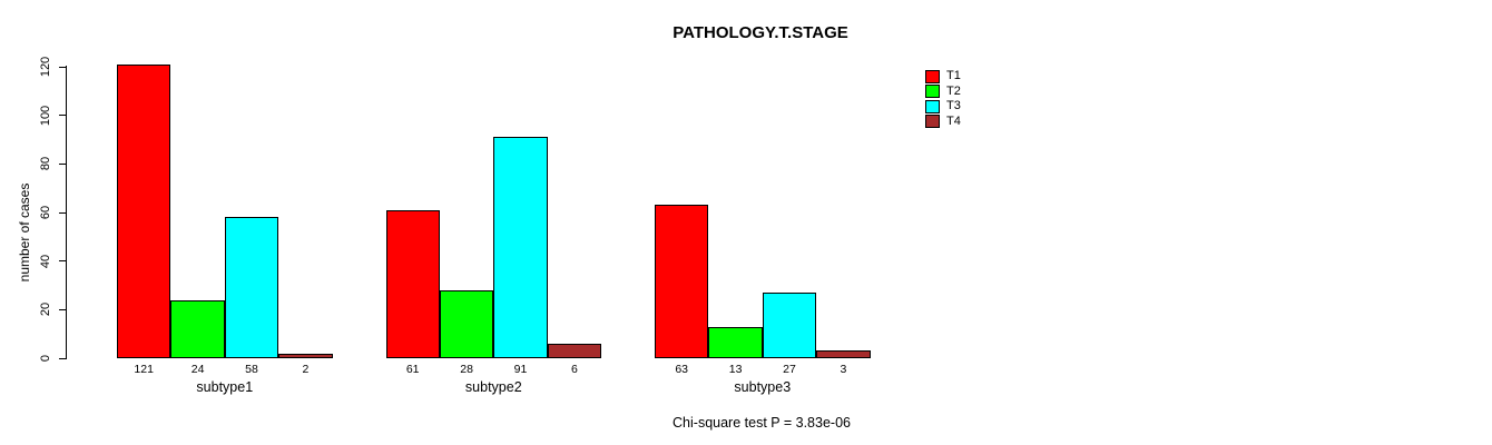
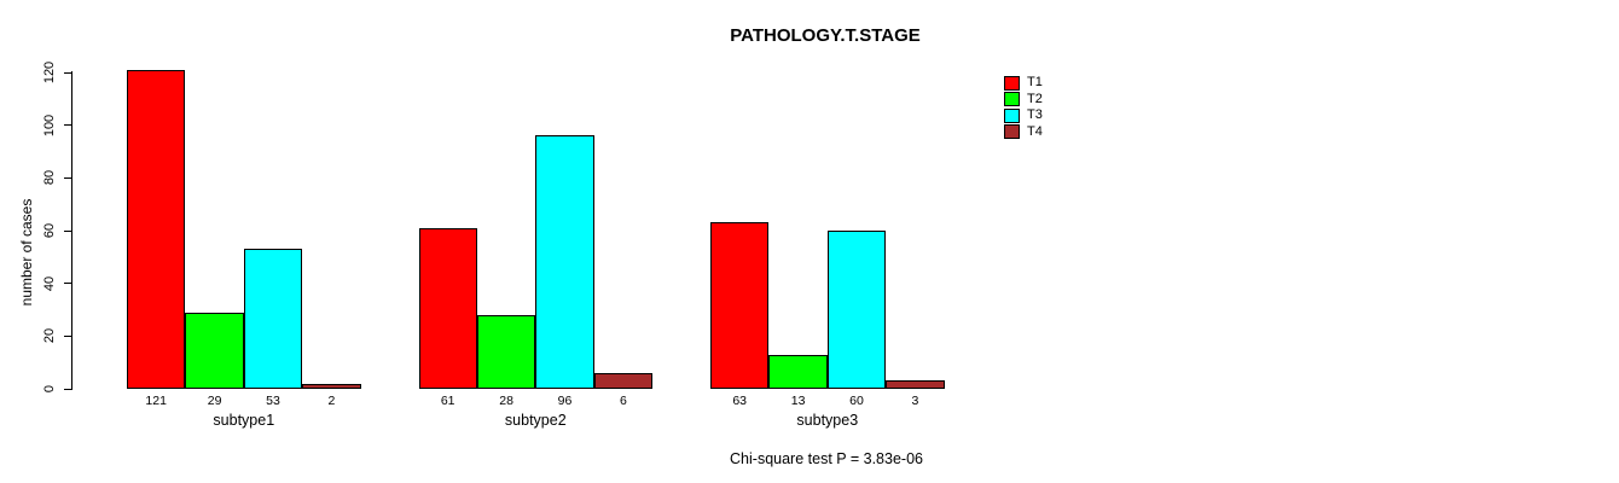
T2/subtype1: 24 -> 29
T3/subtype1: 58 -> 53
T3/subtype2: 91 -> 96
T3/subtype3: 27 -> 60
